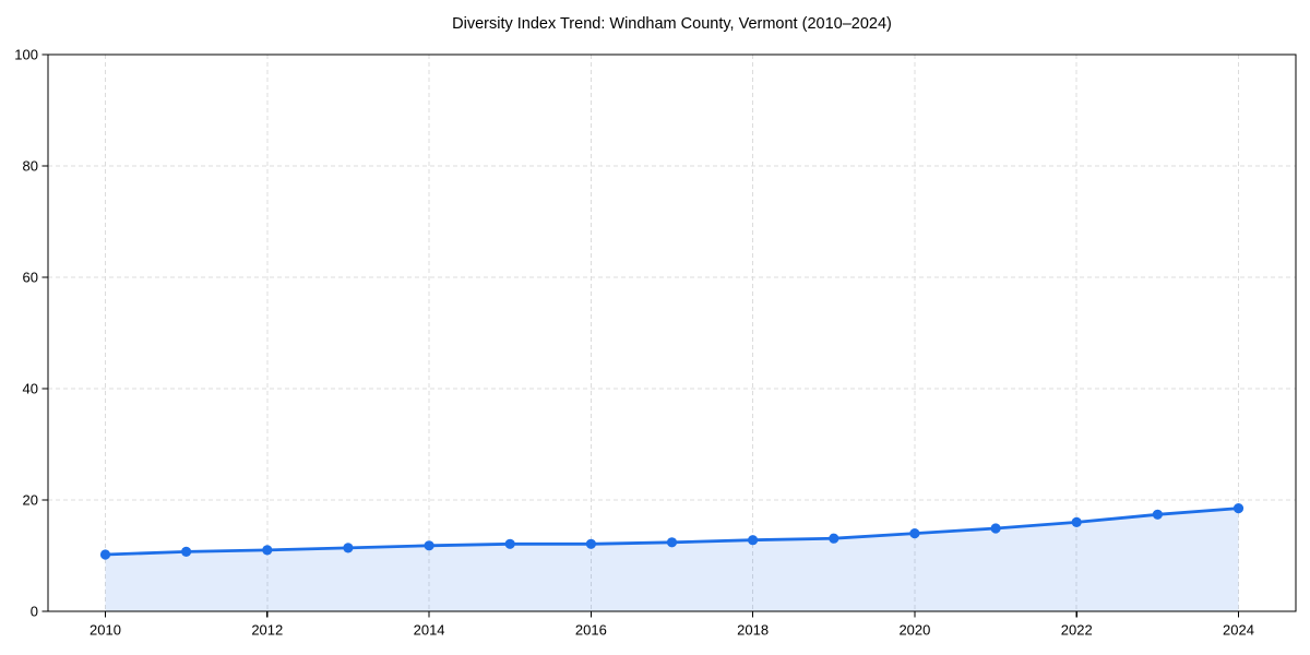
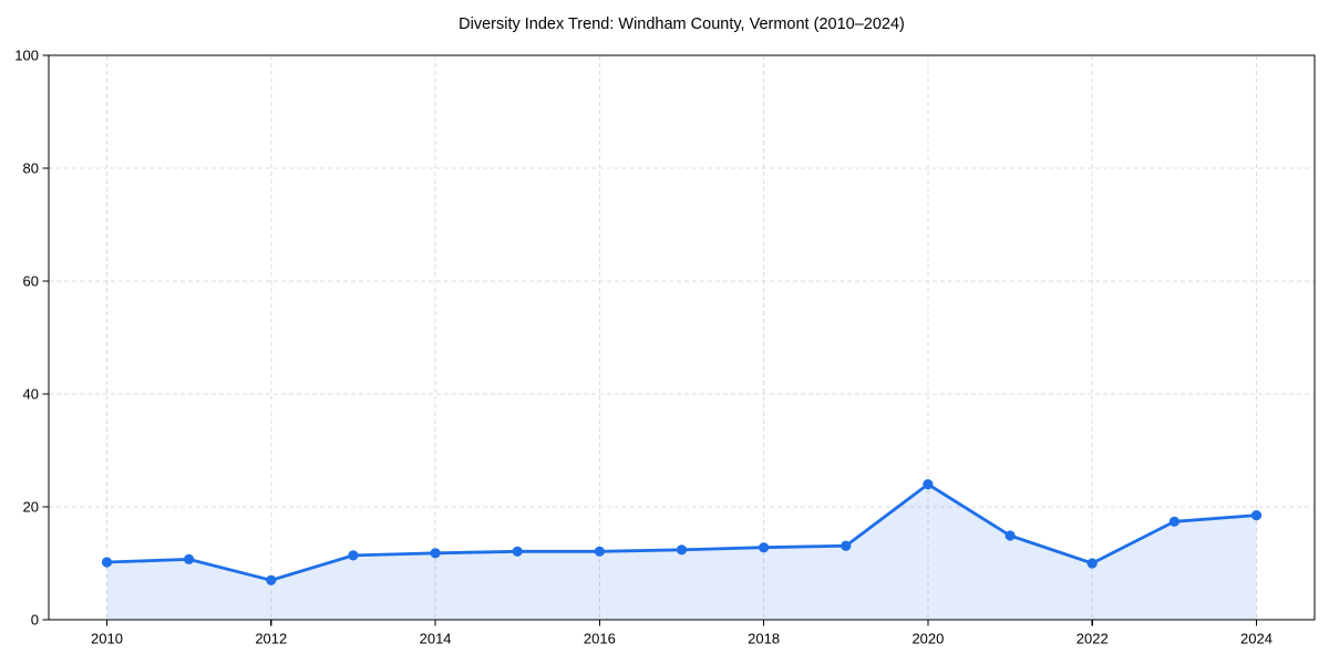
2012: 11 -> 7
2020: 14 -> 24
2022: 16 -> 10
